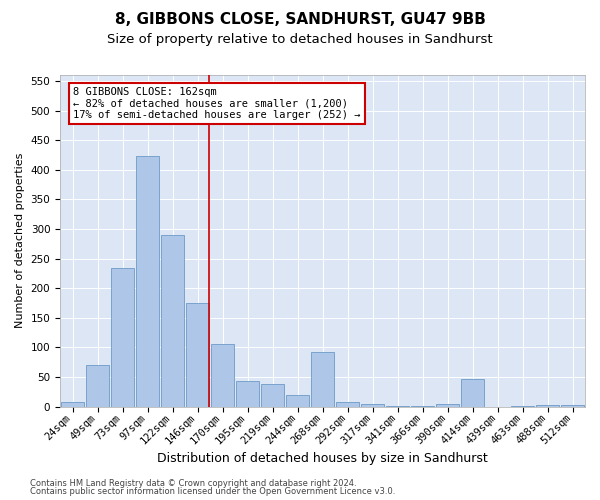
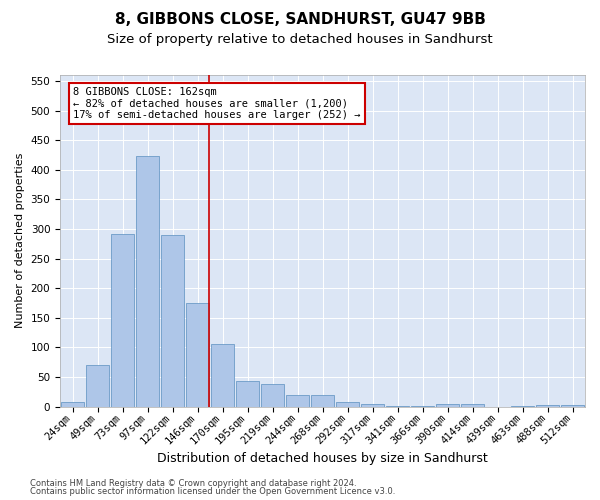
73sqm: 234 -> 292
268sqm: 92 -> 20
414sqm: 46 -> 5
